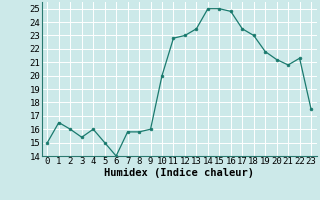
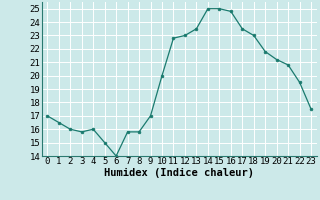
0: 15.0 -> 17.0
3: 15.4 -> 15.8
9: 16.0 -> 17.0
22: 21.3 -> 19.5
